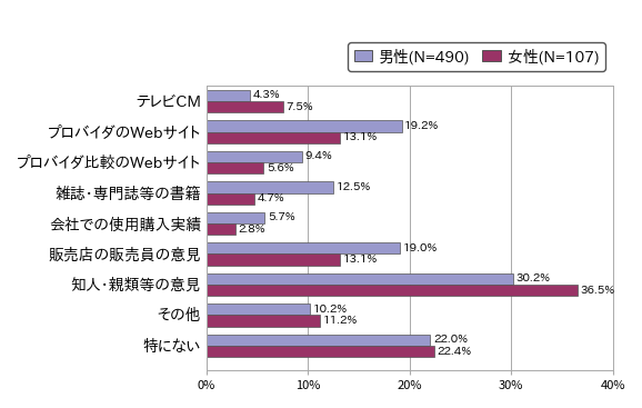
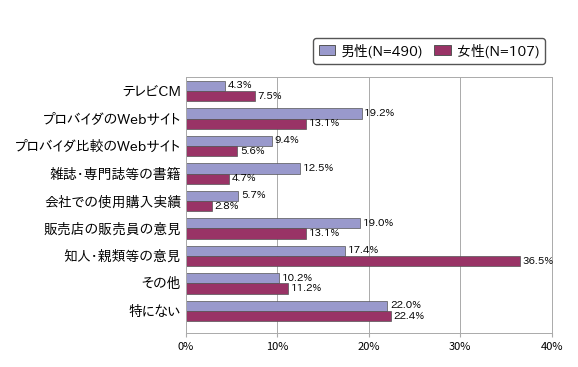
男性(N=490)/知人・親類等の意見: 30.2% -> 17.4%
